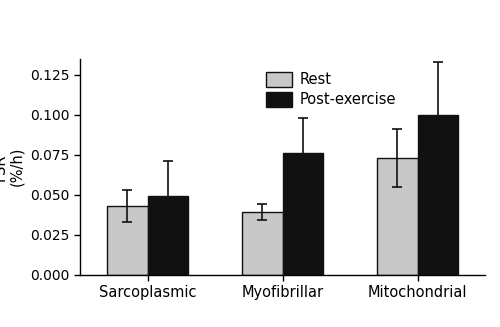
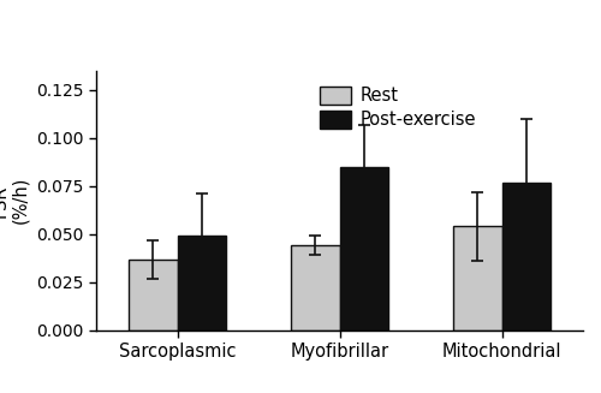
Rest/Sarcoplasmic: 0.043 -> 0.037
Rest/Myofibrillar: 0.039 -> 0.044
Post-exercise/Myofibrillar: 0.076 -> 0.085
Rest/Mitochondrial: 0.073 -> 0.054
Post-exercise/Mitochondrial: 0.100 -> 0.077
